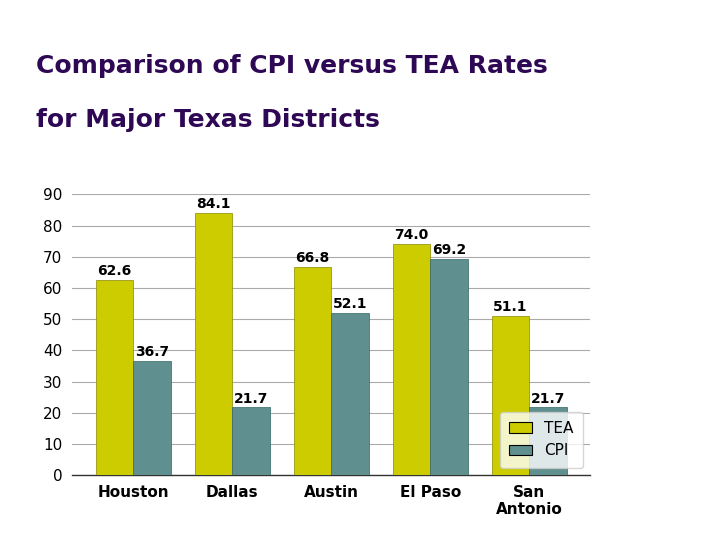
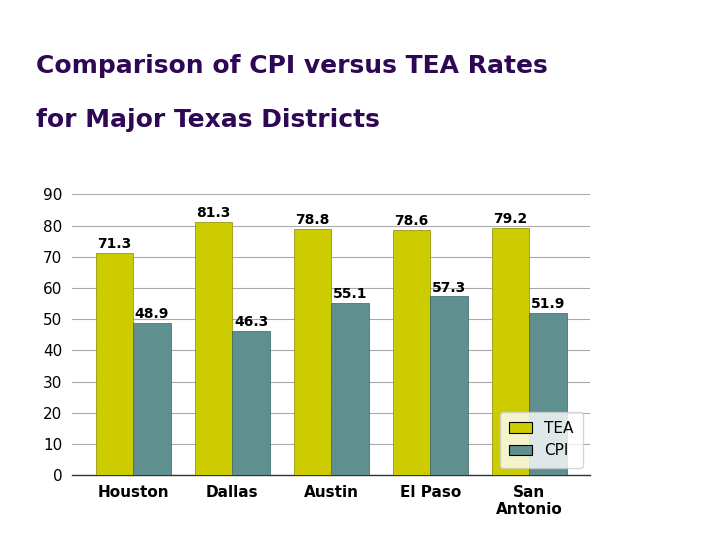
TEA/Houston: 62.6 -> 71.3
CPI/Houston: 36.7 -> 48.9
TEA/Dallas: 84.1 -> 81.3
CPI/Dallas: 21.7 -> 46.3
TEA/Austin: 66.8 -> 78.8
CPI/Austin: 52.1 -> 55.1
TEA/El Paso: 74.0 -> 78.6
CPI/El Paso: 69.2 -> 57.3
TEA/San Antonio: 51.1 -> 79.2
CPI/San Antonio: 21.7 -> 51.9
